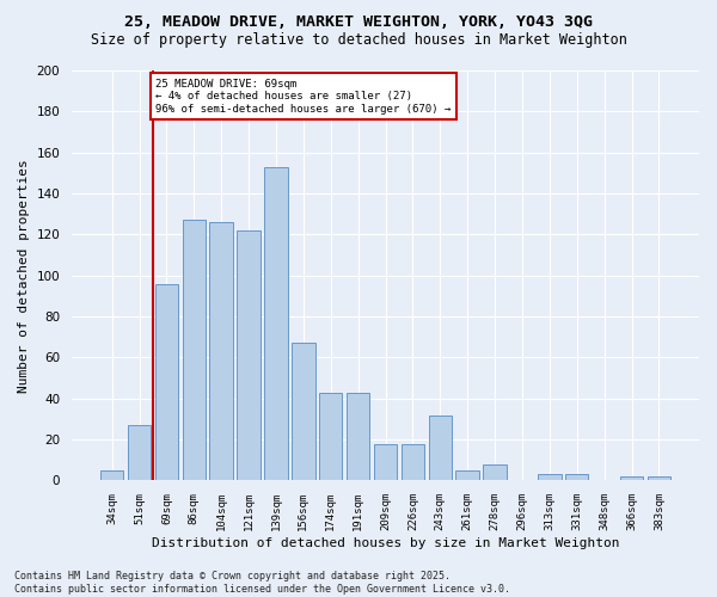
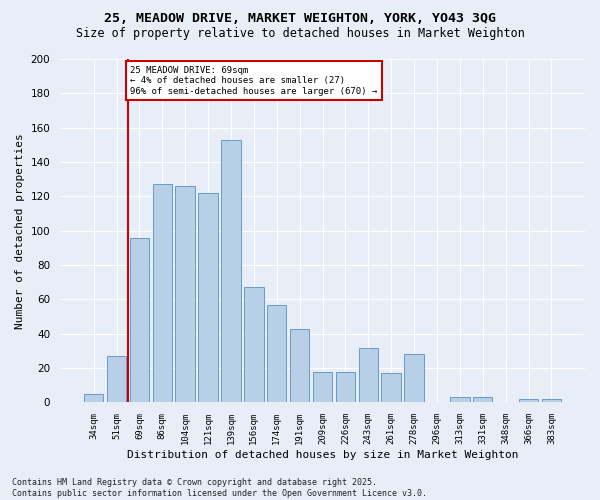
174sqm: 43 -> 57
261sqm: 5 -> 17
278sqm: 8 -> 28
